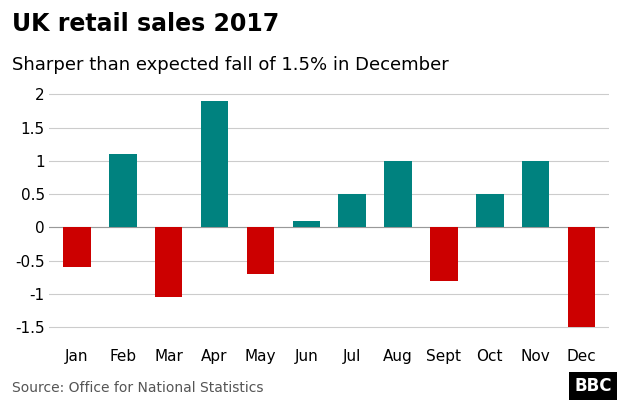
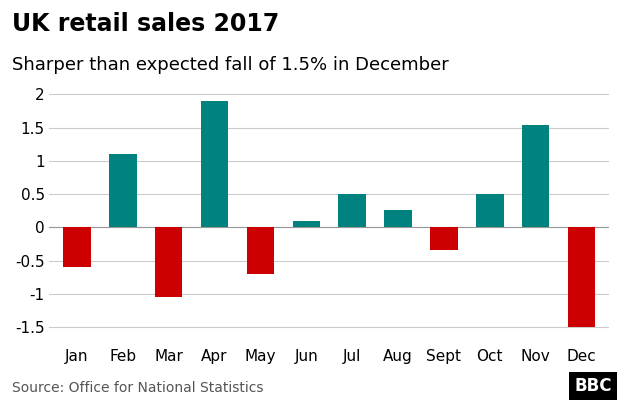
Aug: 1.00 -> 0.26
Sept: -0.80 -> -0.34
Nov: 1.00 -> 1.54
